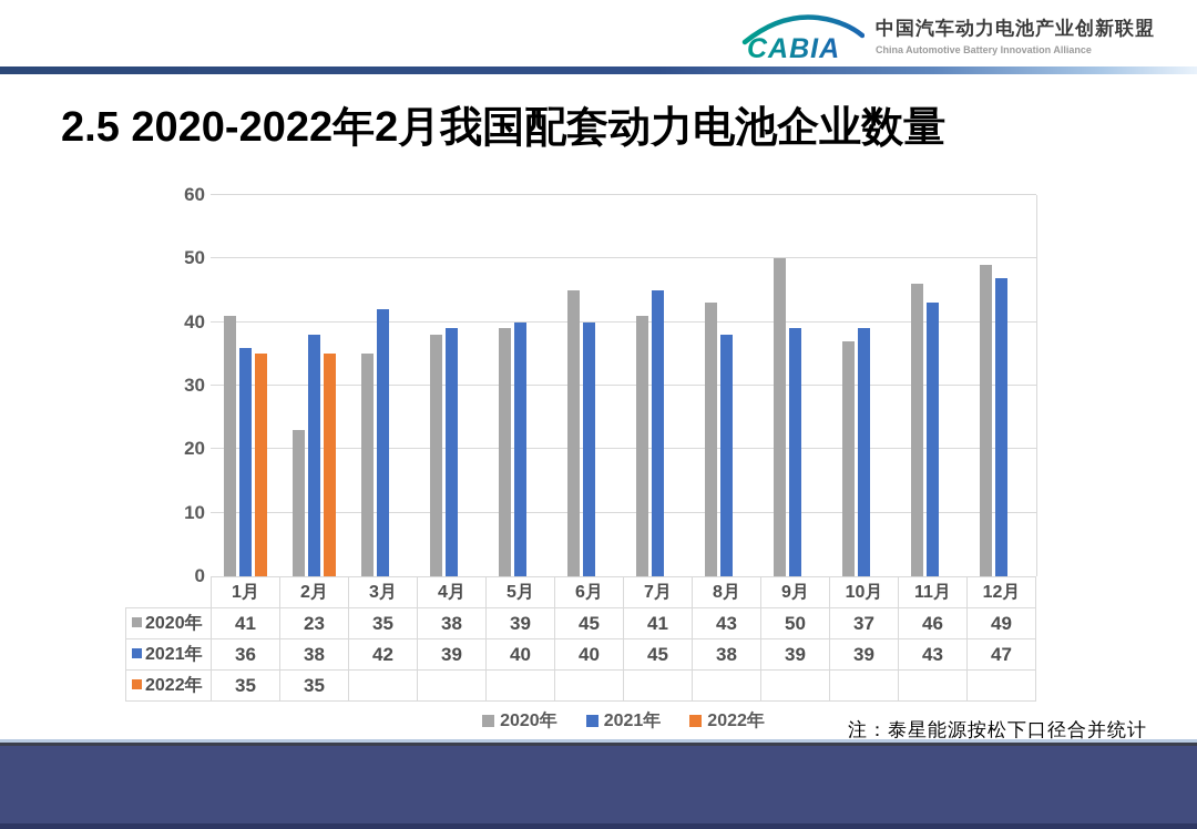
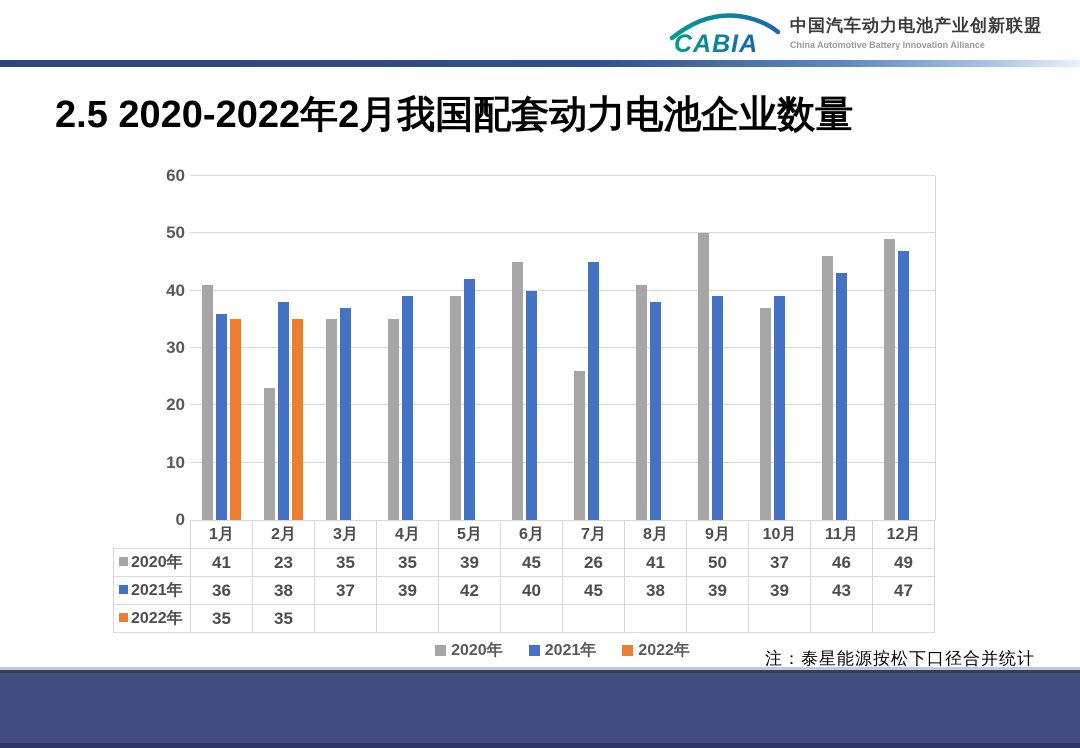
2021年/3月: 42 -> 37
2020年/4月: 38 -> 35
2021年/5月: 40 -> 42
2020年/7月: 41 -> 26
2020年/8月: 43 -> 41
